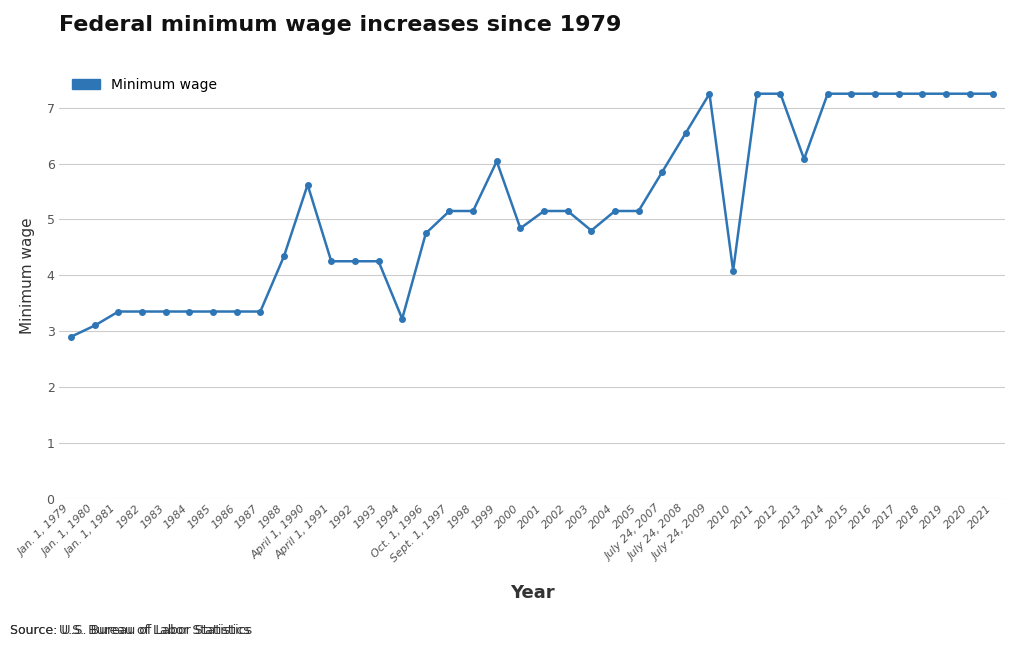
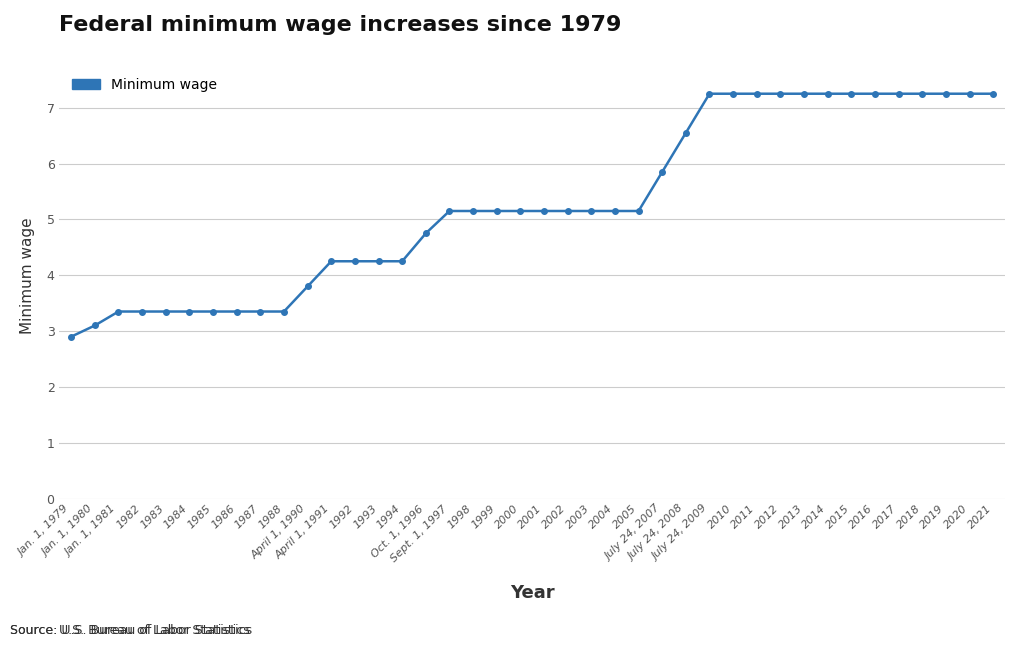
1988: 4.34 -> 3.35
April 1, 1990: 5.62 -> 3.80
1994: 3.22 -> 4.25
1999: 6.04 -> 5.15
2000: 4.84 -> 5.15
2003: 4.80 -> 5.15
2010: 4.08 -> 7.25
2013: 6.08 -> 7.25
